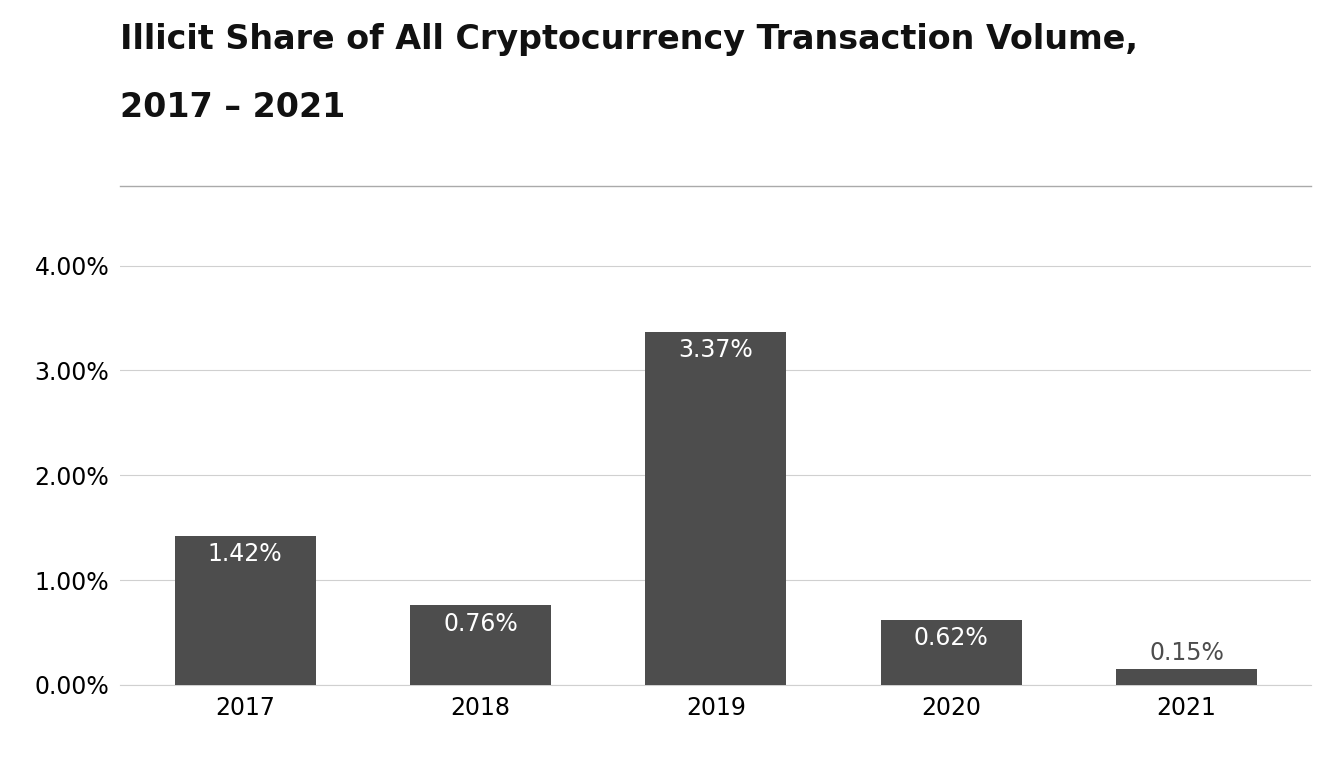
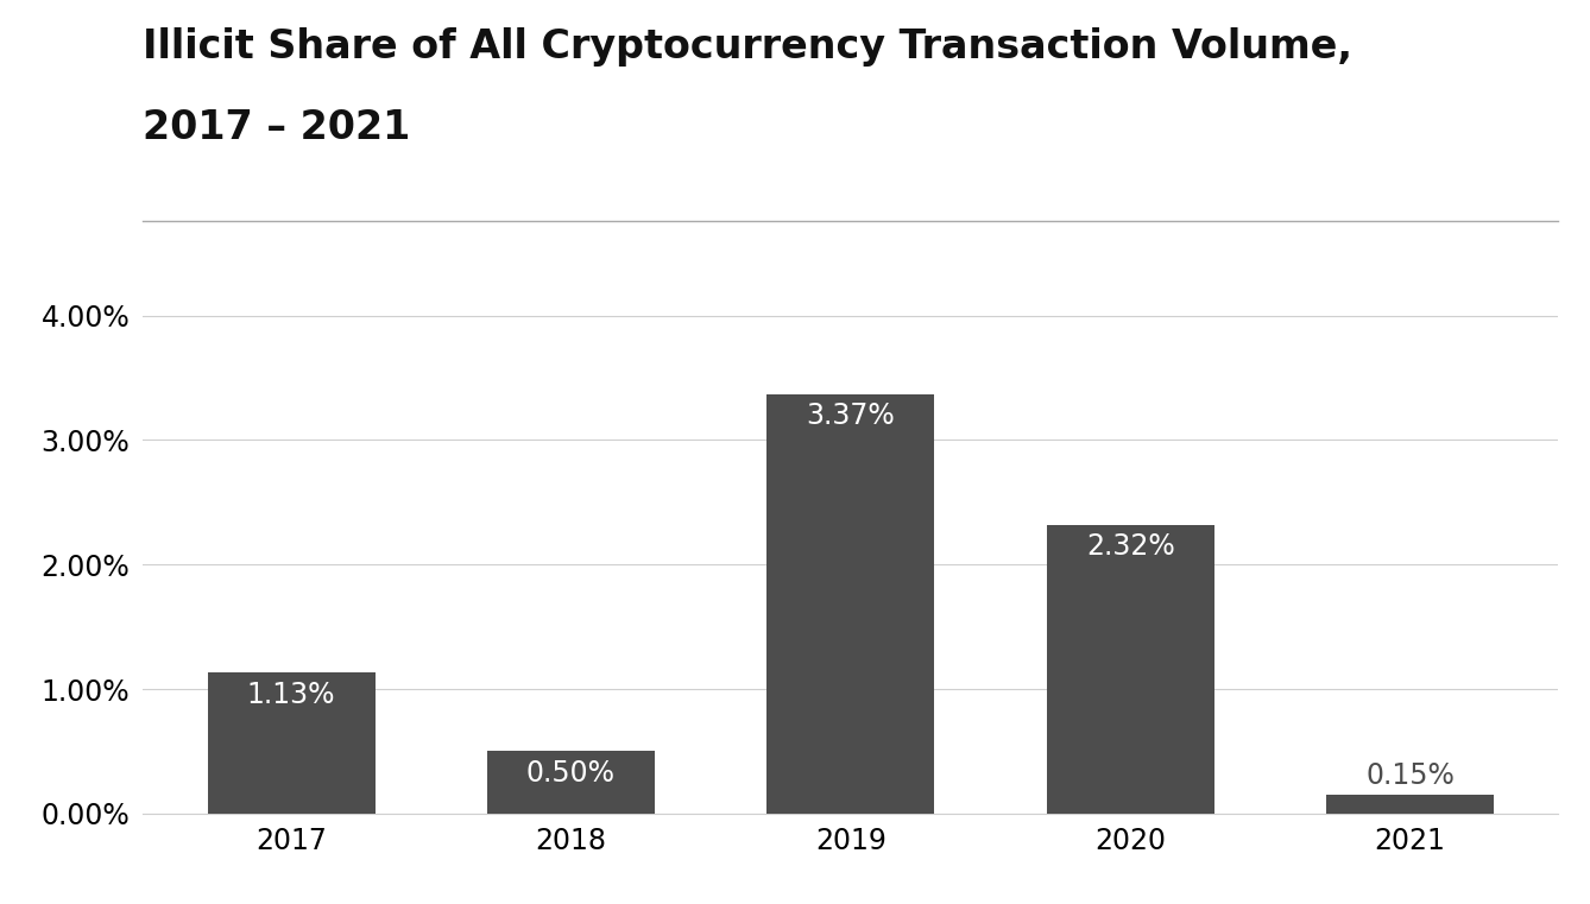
2017: 1.42% -> 1.13%
2018: 0.76% -> 0.50%
2020: 0.62% -> 2.32%
